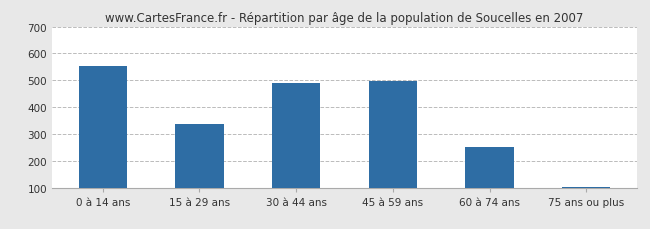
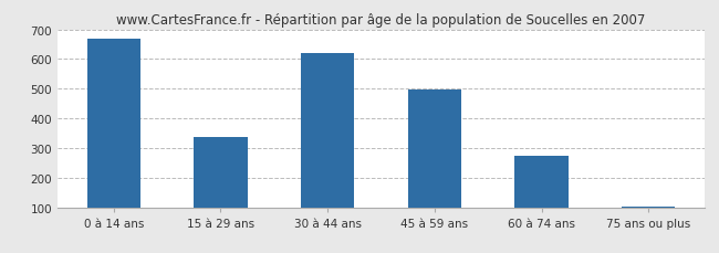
0 à 14 ans: 555 -> 670
30 à 44 ans: 490 -> 621
60 à 74 ans: 250 -> 275
